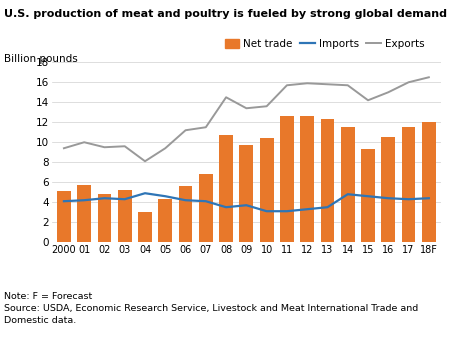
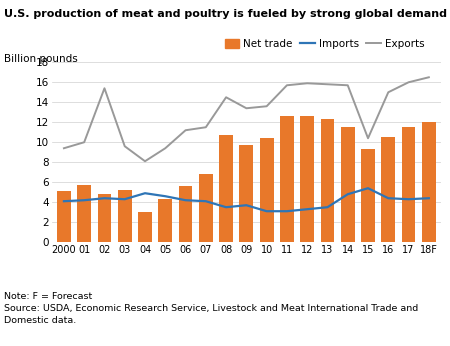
Exports/02: 9.5 -> 15.4
Imports/15: 4.6 -> 5.4
Exports/15: 14.2 -> 10.4
